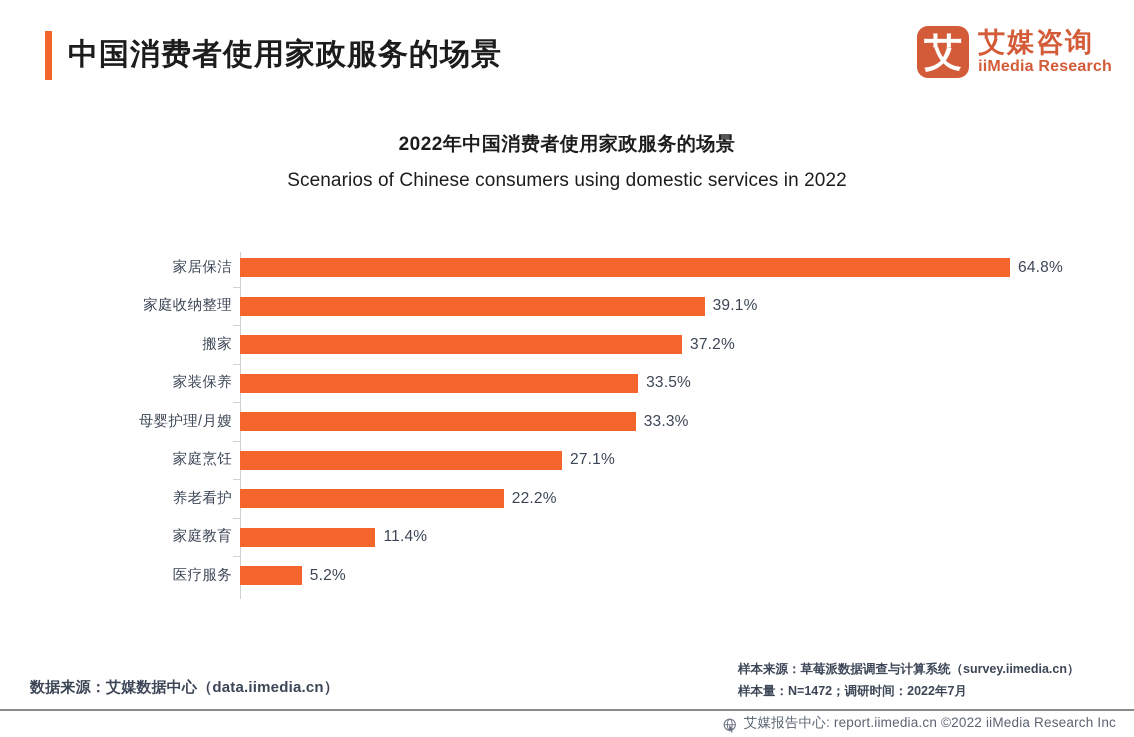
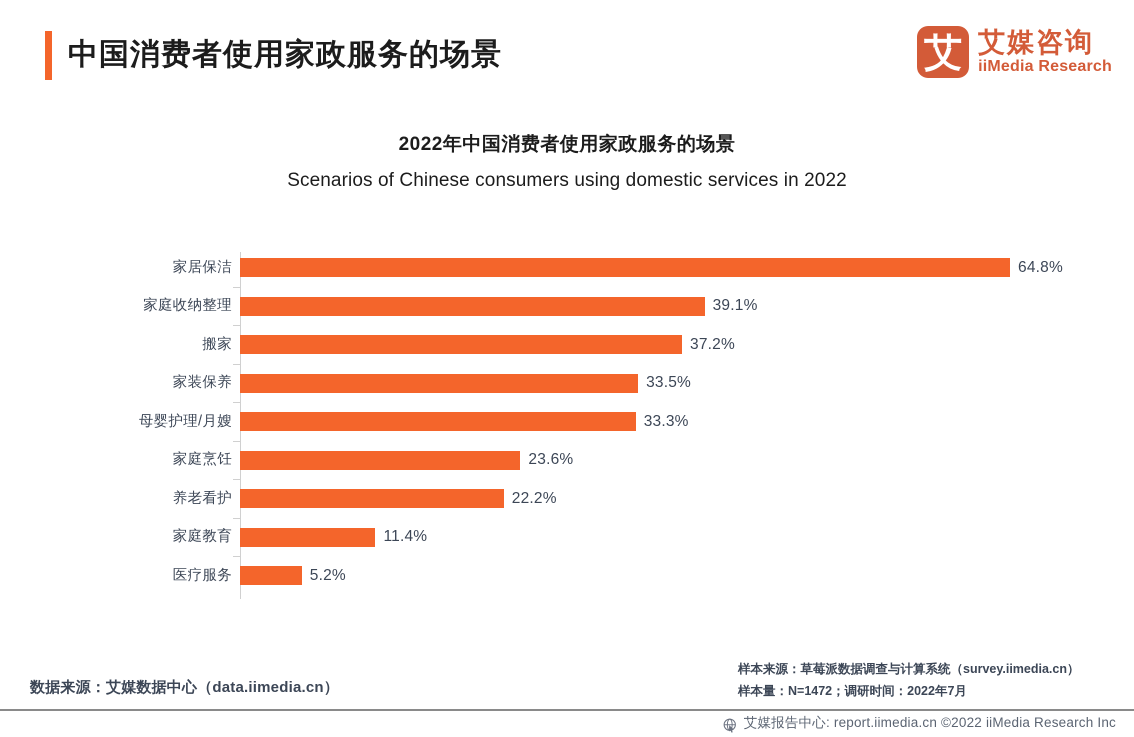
家庭烹饪: 27.1% -> 23.6%
